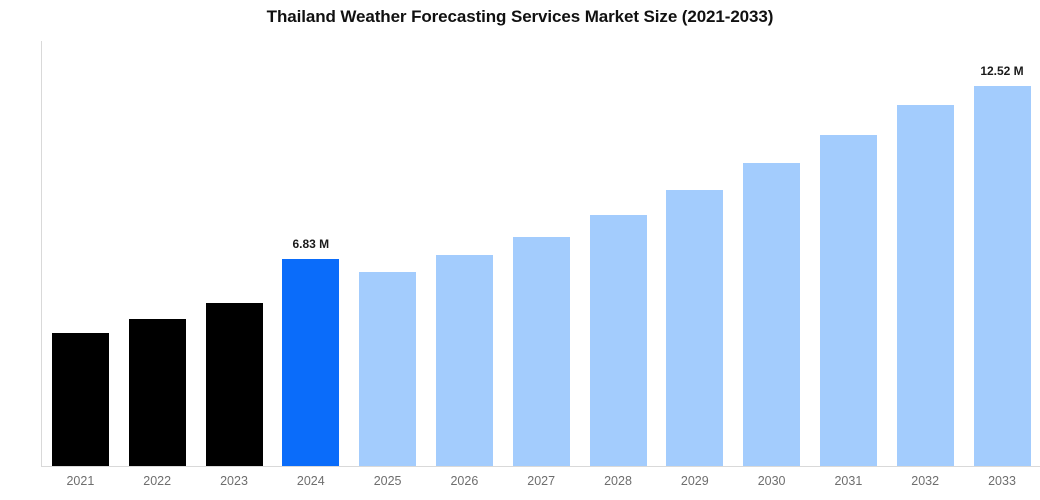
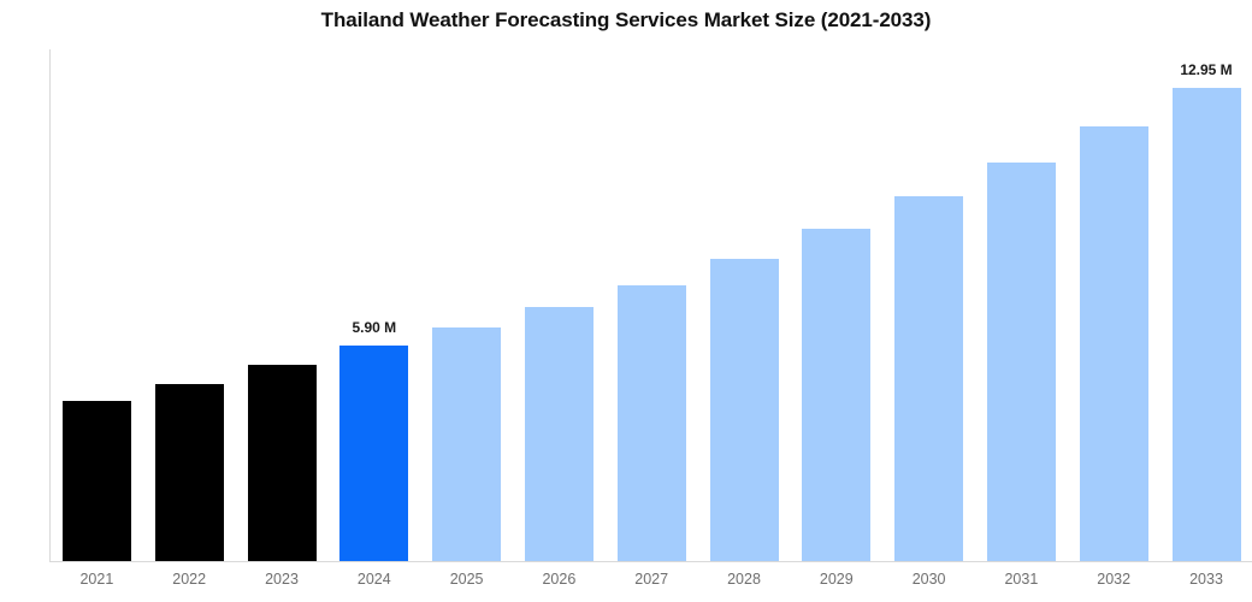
2024: 6.83 -> 5.90
2033: 12.52 -> 12.95
